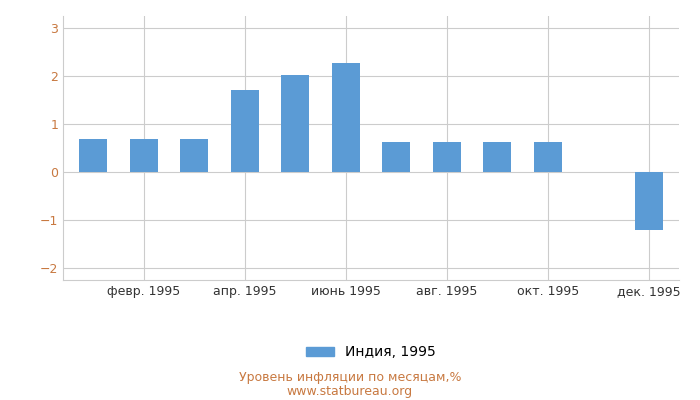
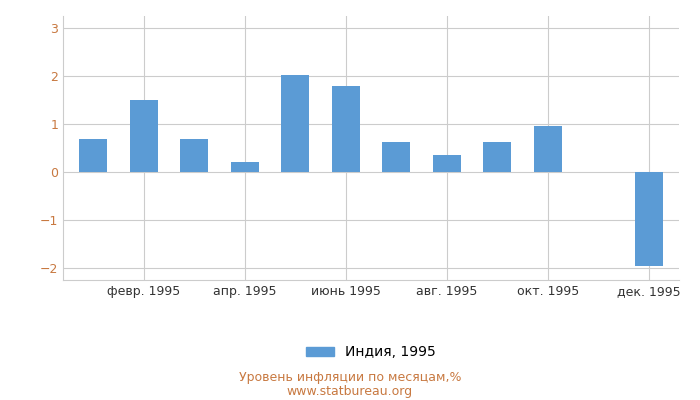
февр. 1995: 0.68 -> 1.50
апр. 1995: 1.70 -> 0.20
июнь 1995: 2.28 -> 1.80
авг. 1995: 0.62 -> 0.35
окт. 1995: 0.62 -> 0.95
дек. 1995: -1.20 -> -1.95
